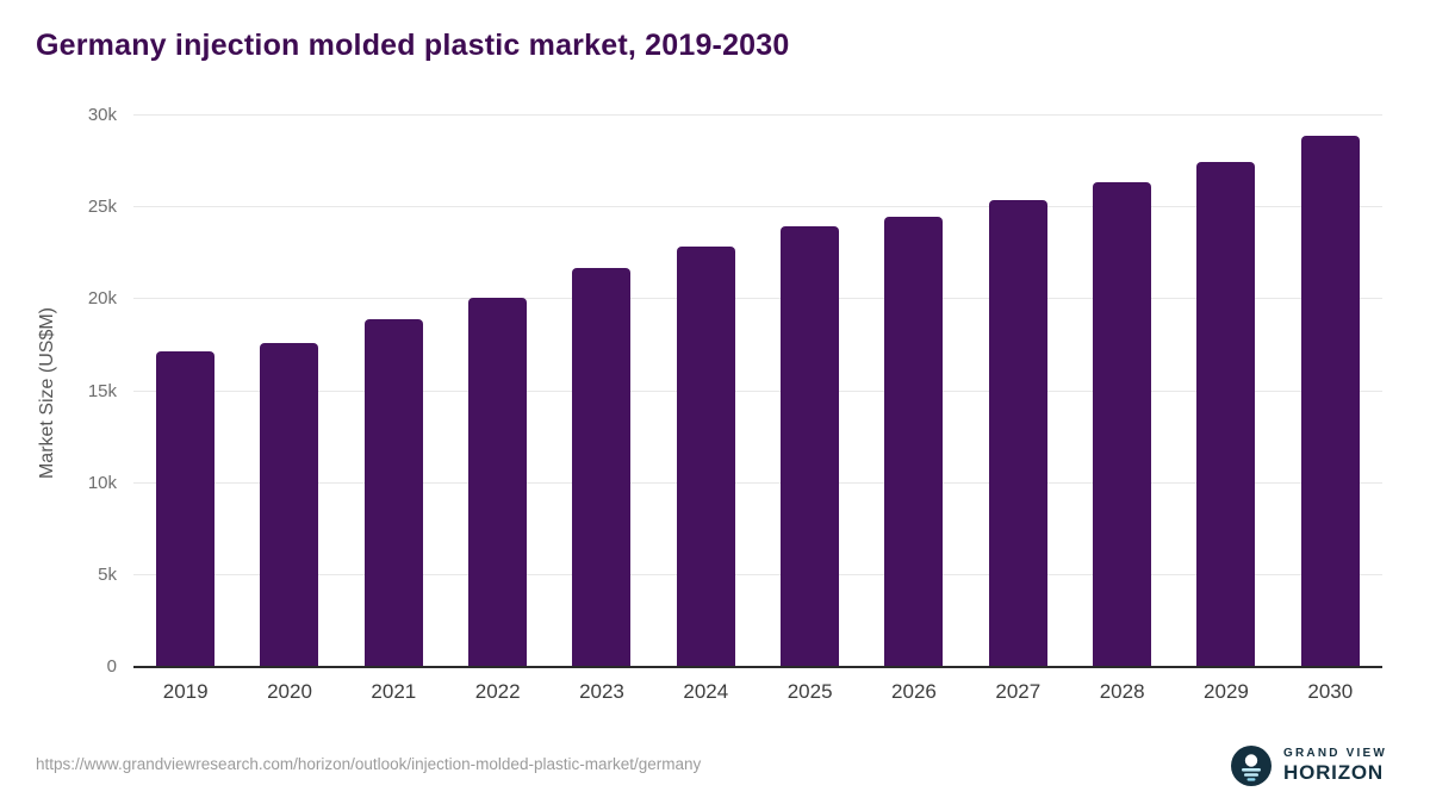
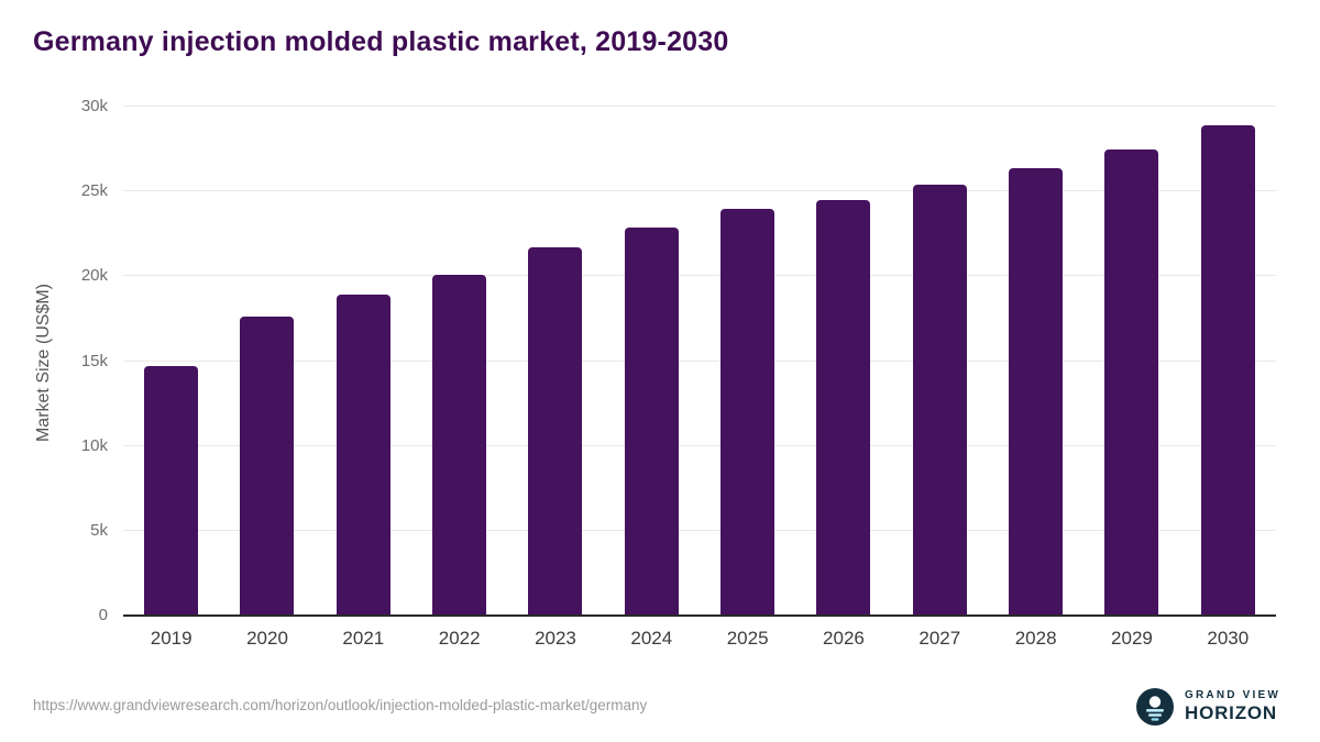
2019: 17.2k -> 14.7k
